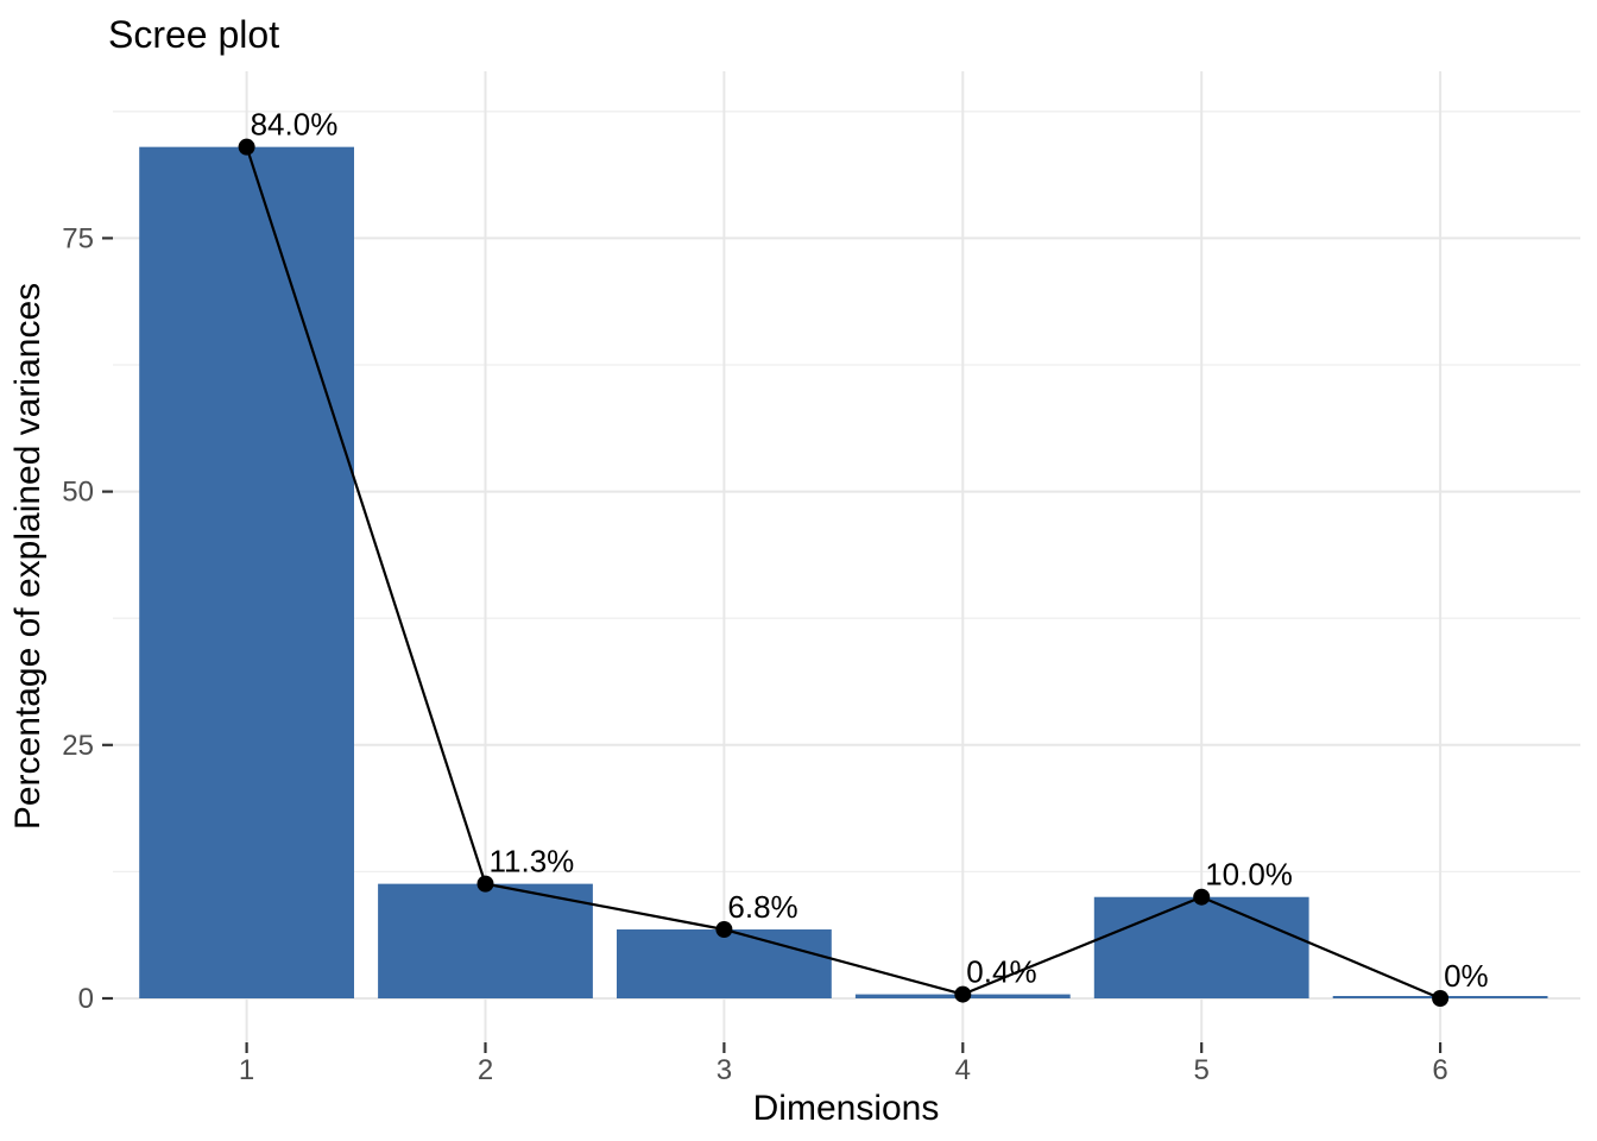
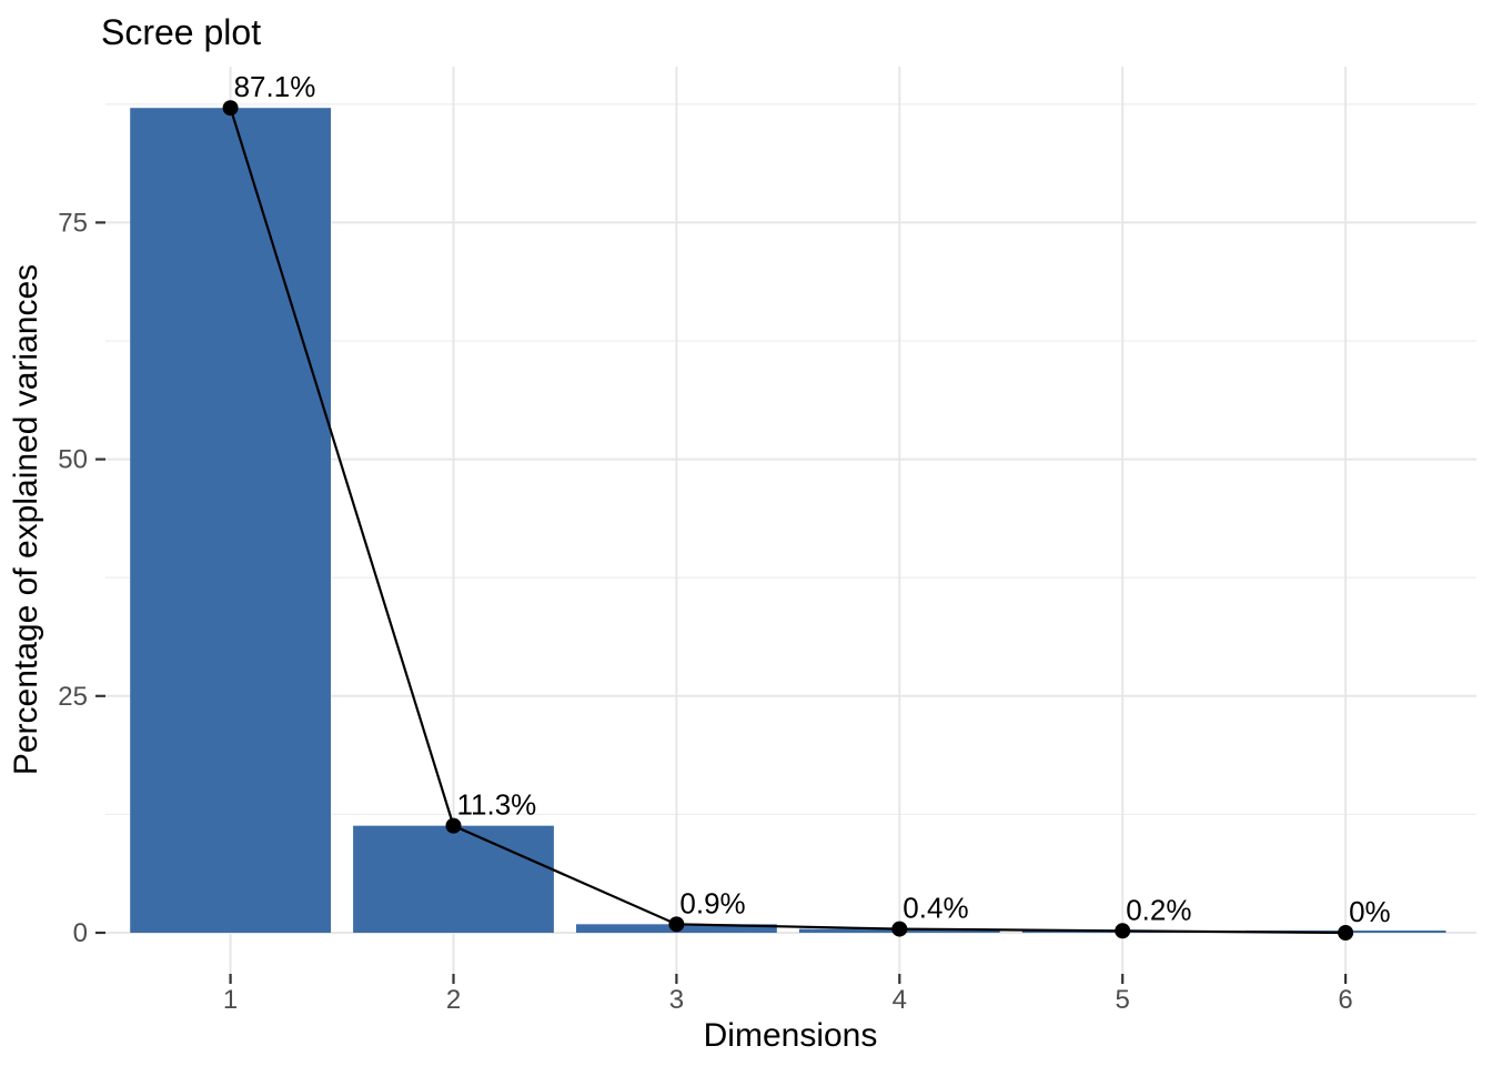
1: 84.0% -> 87.1%
3: 6.8% -> 0.9%
5: 10.0% -> 0.2%
